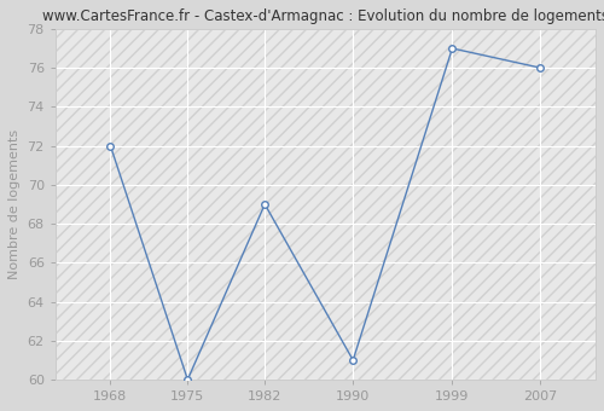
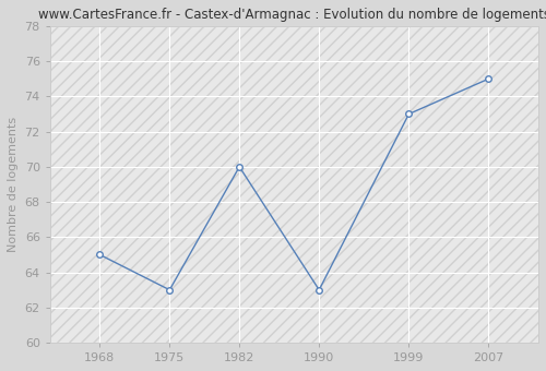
1968: 72 -> 65
1975: 60 -> 63
1982: 69 -> 70
1990: 61 -> 63
1999: 77 -> 73
2007: 76 -> 75
